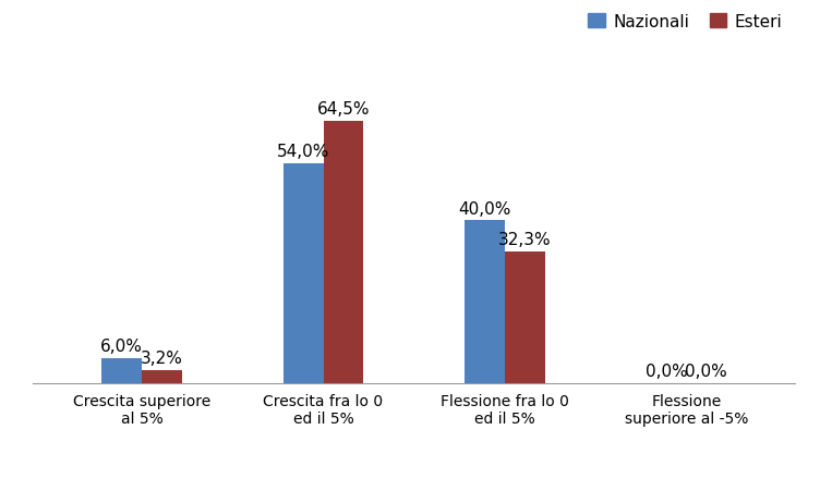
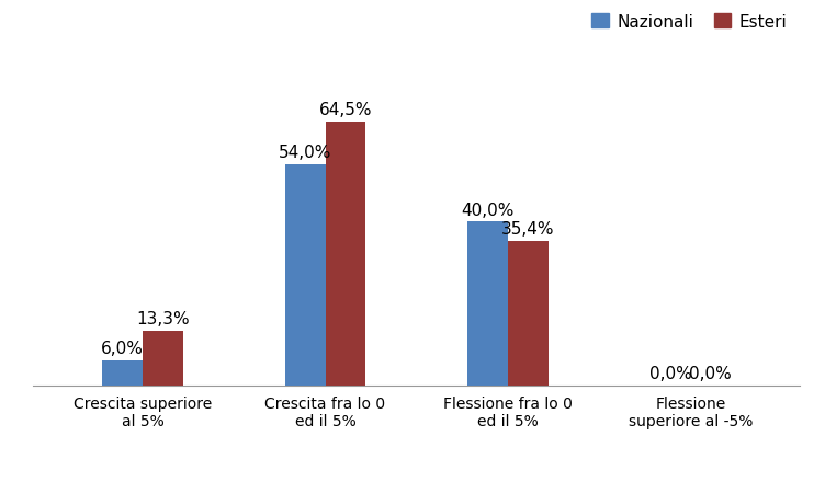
Esteri/Crescita superiore al 5%: 3,2% -> 13,3%
Esteri/Flessione fra lo 0 ed il 5%: 32,3% -> 35,4%
